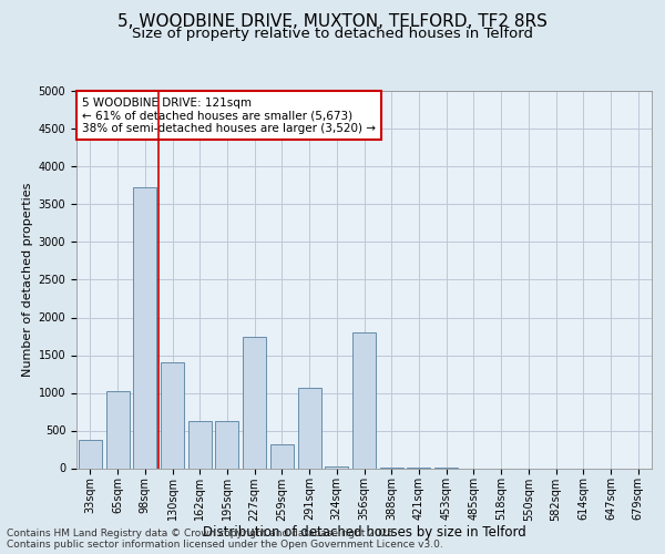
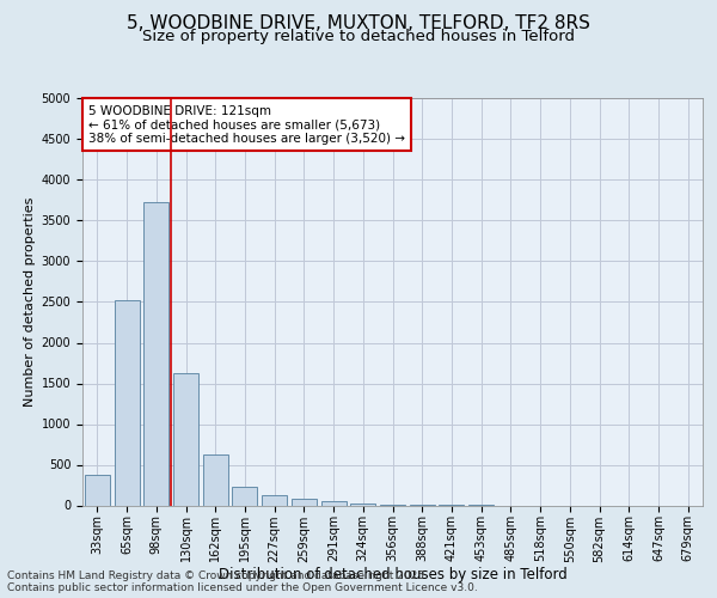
65sqm: 1020 -> 2520
130sqm: 1400 -> 1630
195sqm: 620 -> 230
227sqm: 1740 -> 130
259sqm: 320 -> 80
291sqm: 1060 -> 40
356sqm: 1800 -> 10
